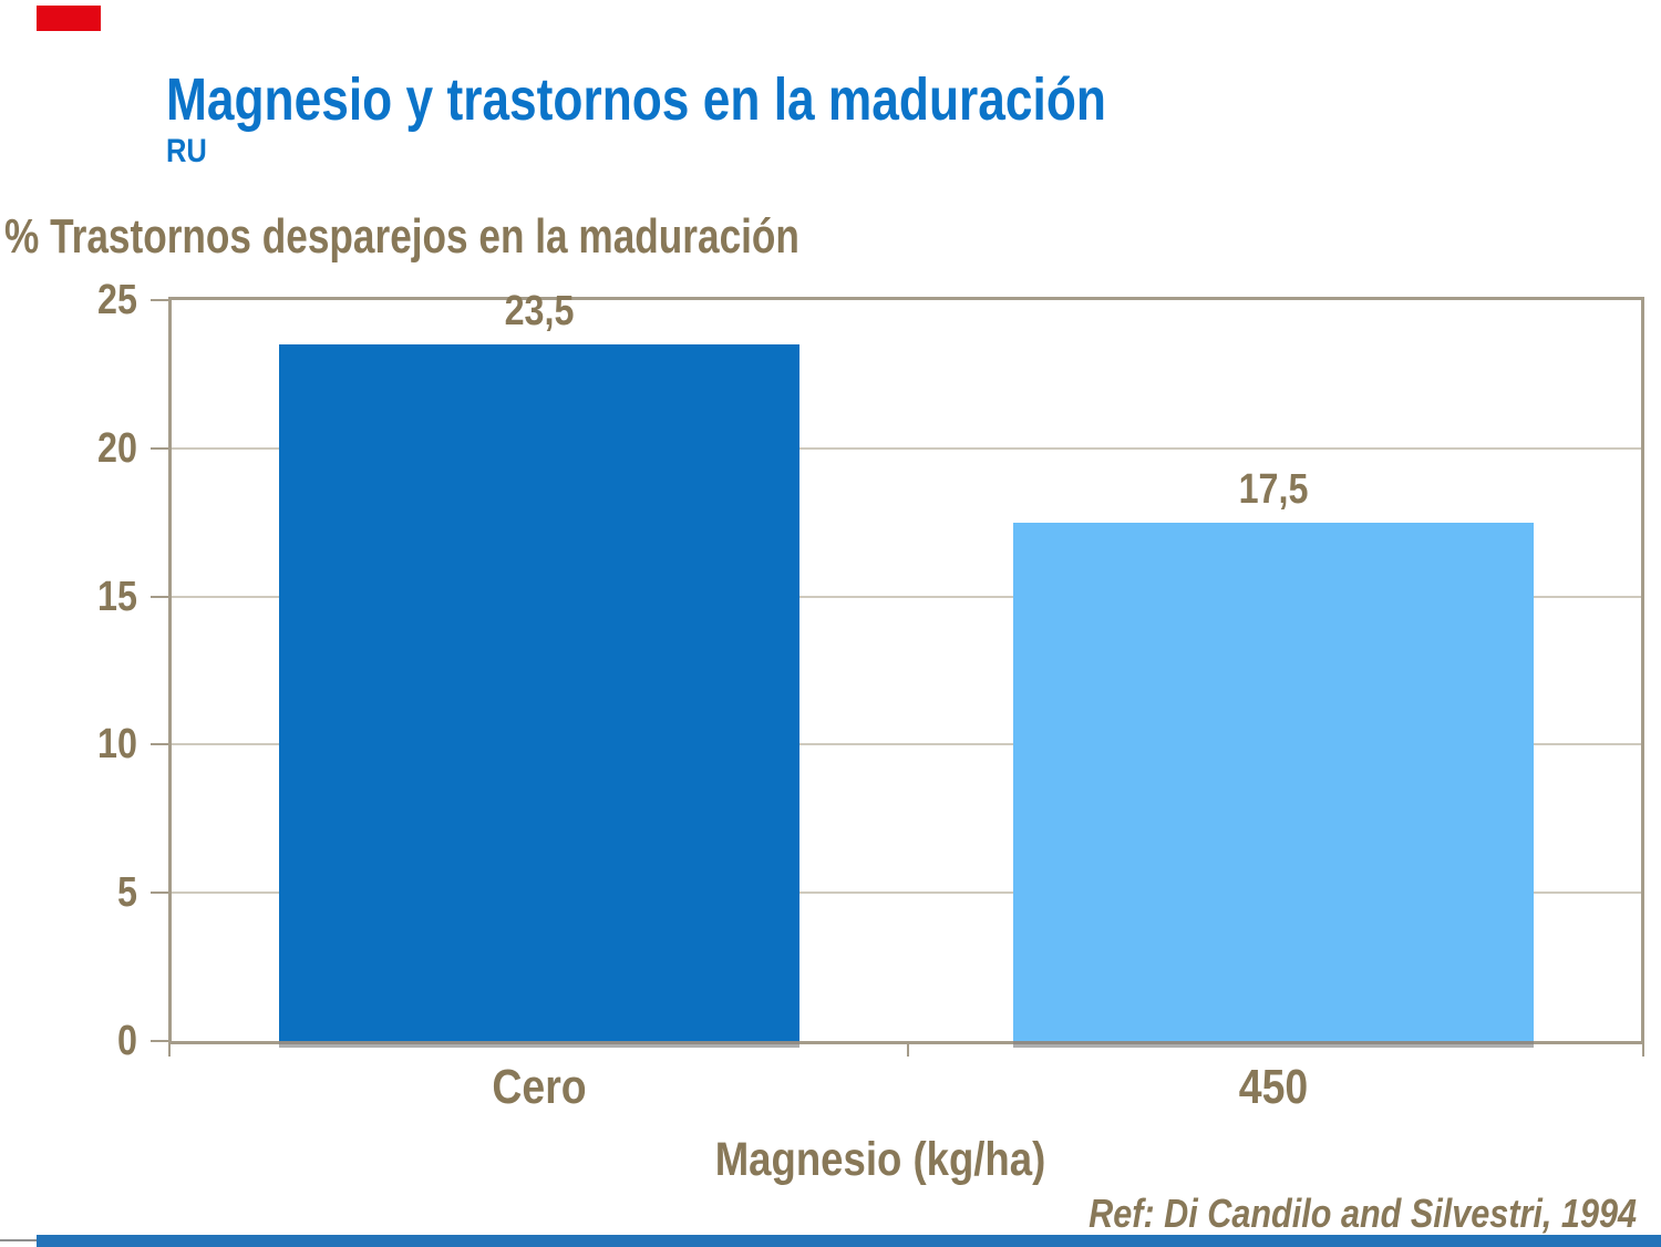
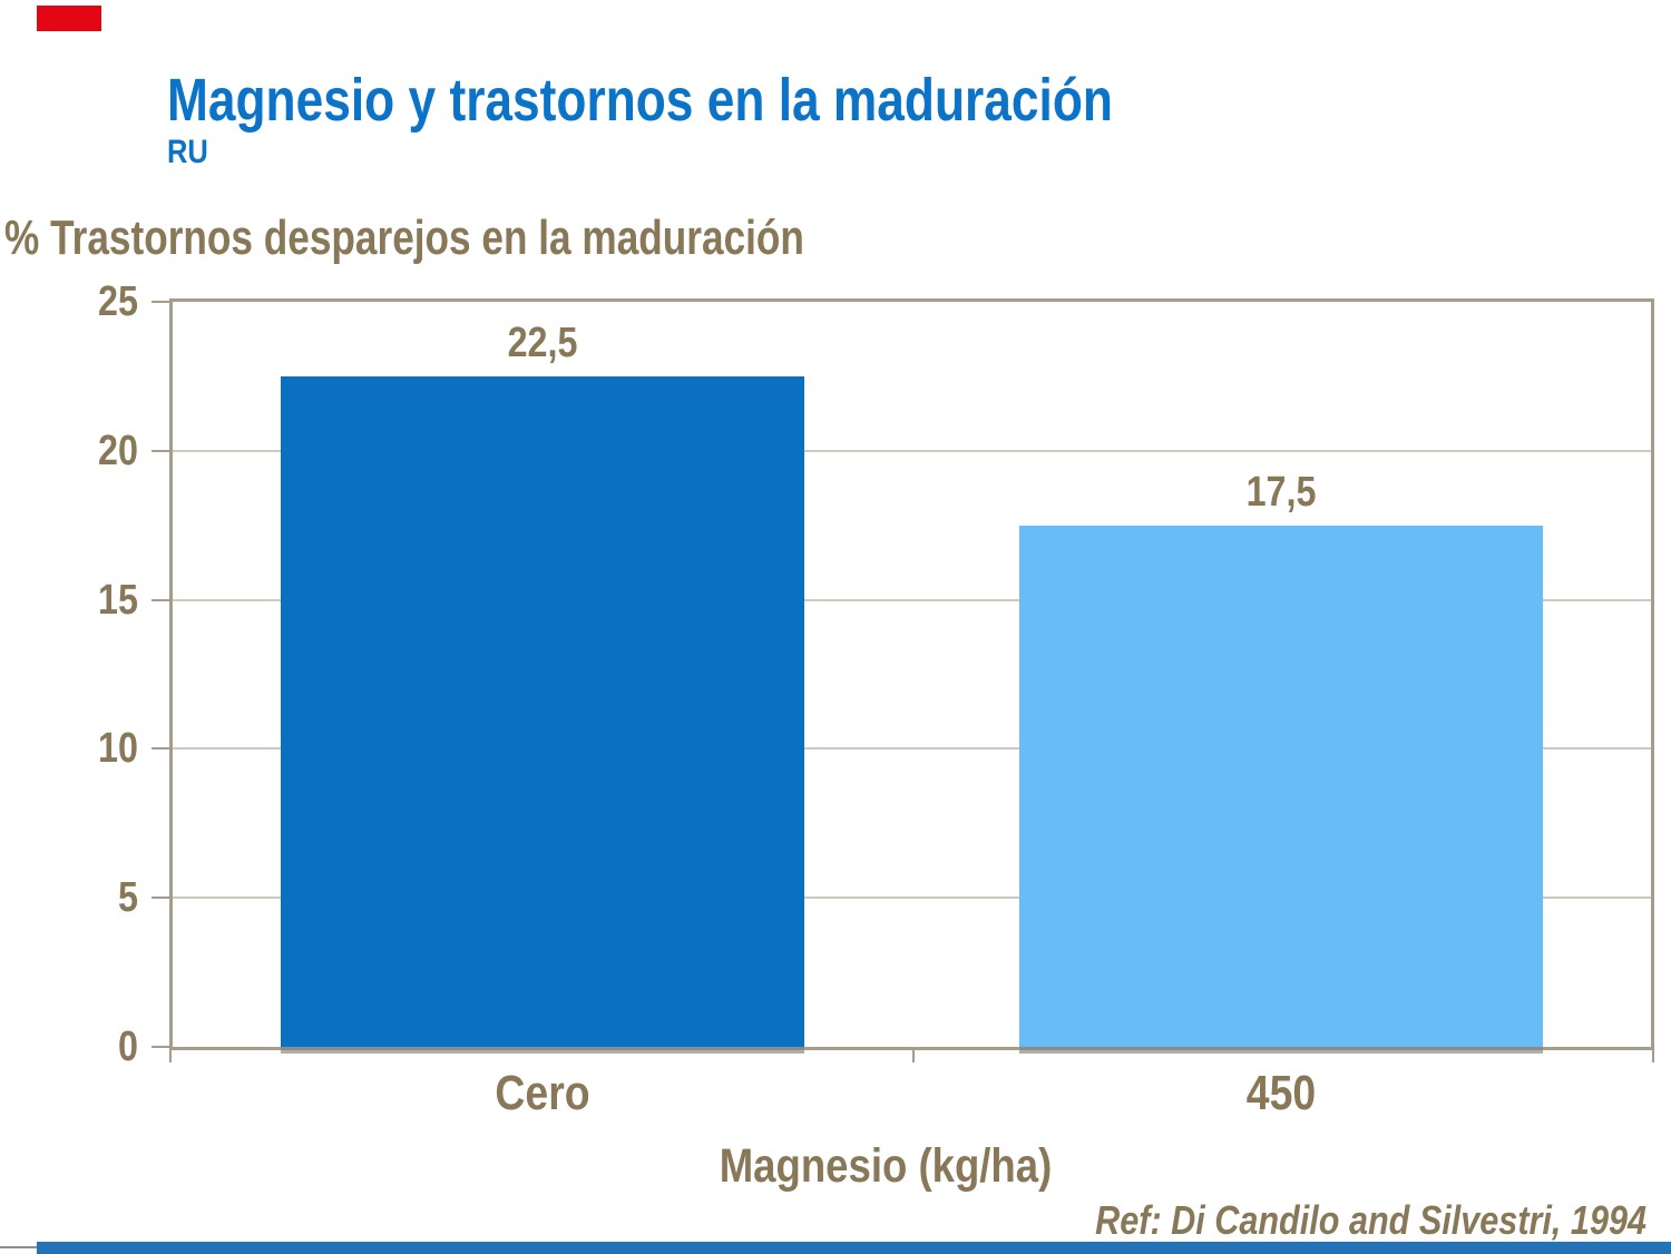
Cero: 23,5 -> 22,5
